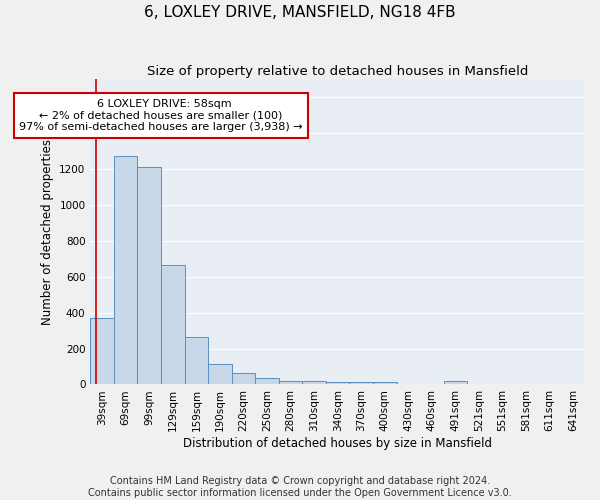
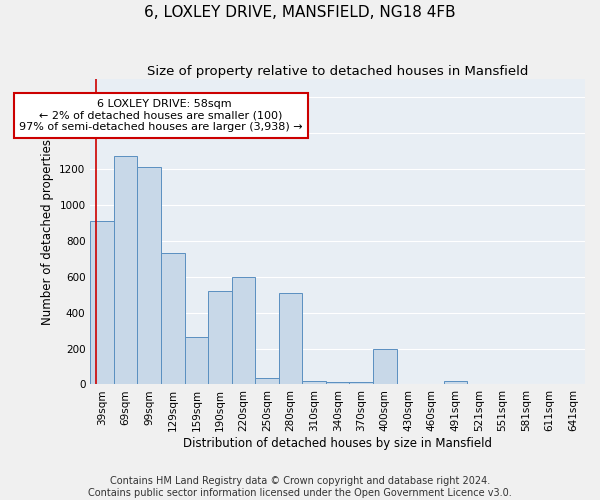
39sqm: 370 -> 910
129sqm: 660 -> 730
190sqm: 120 -> 520
220sqm: 60 -> 600
280sqm: 20 -> 510
400sqm: 20 -> 200
